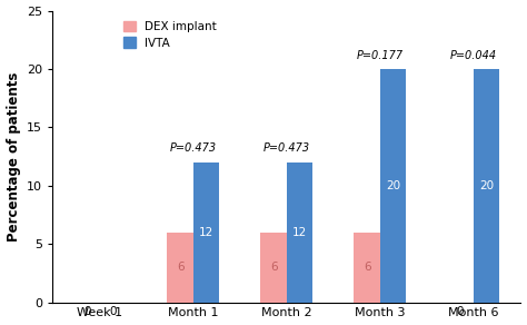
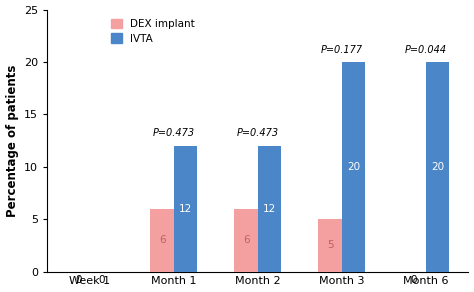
DEX implant/Month 3: 6 -> 5
